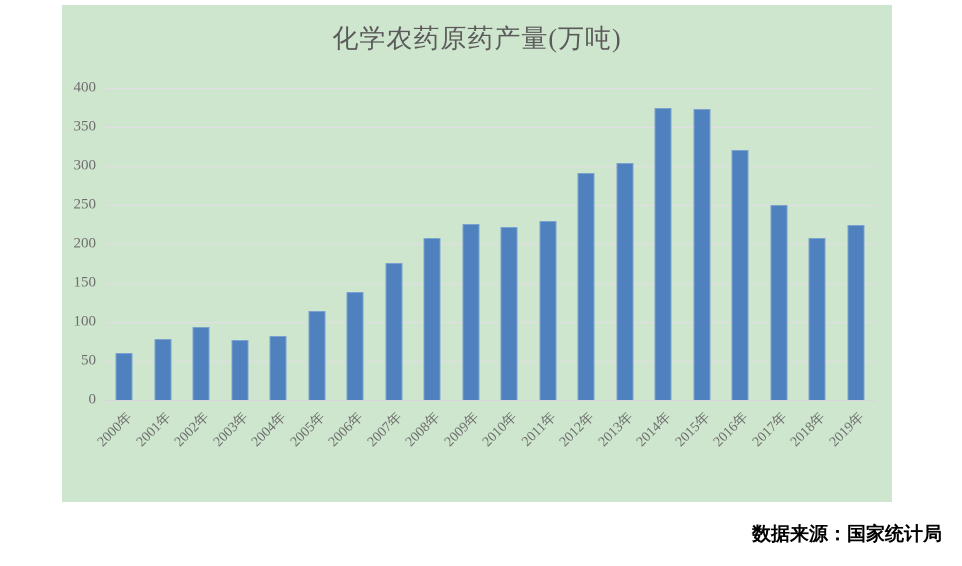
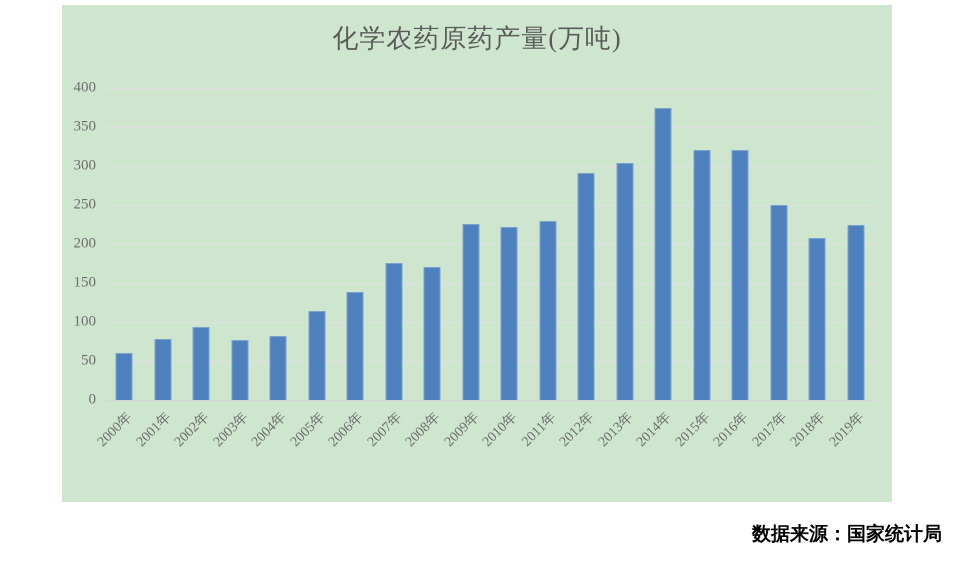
2008年: 210 -> 170
2015年: 370 -> 320
